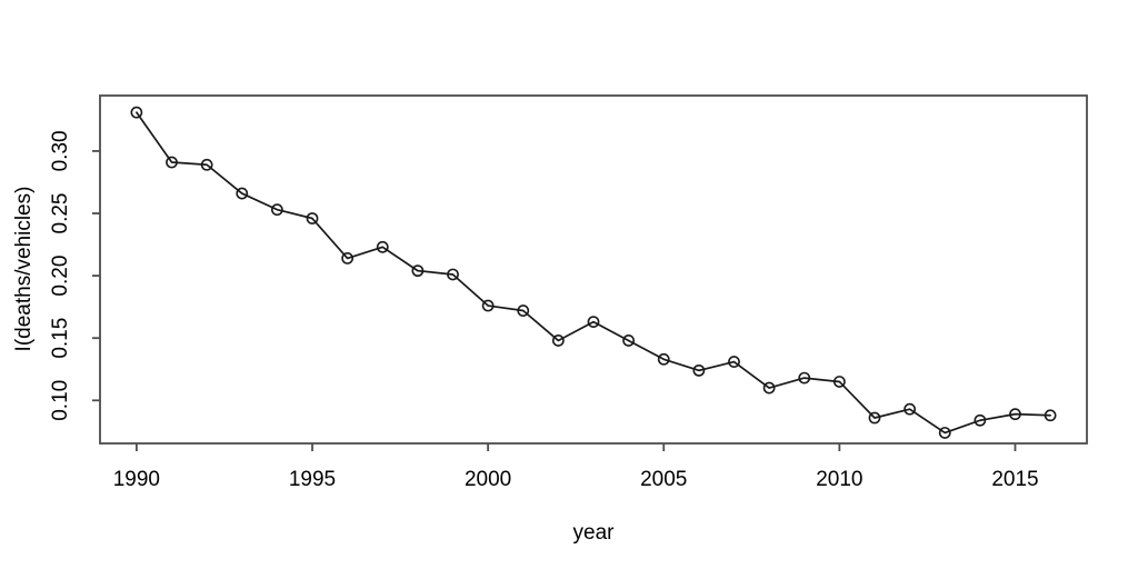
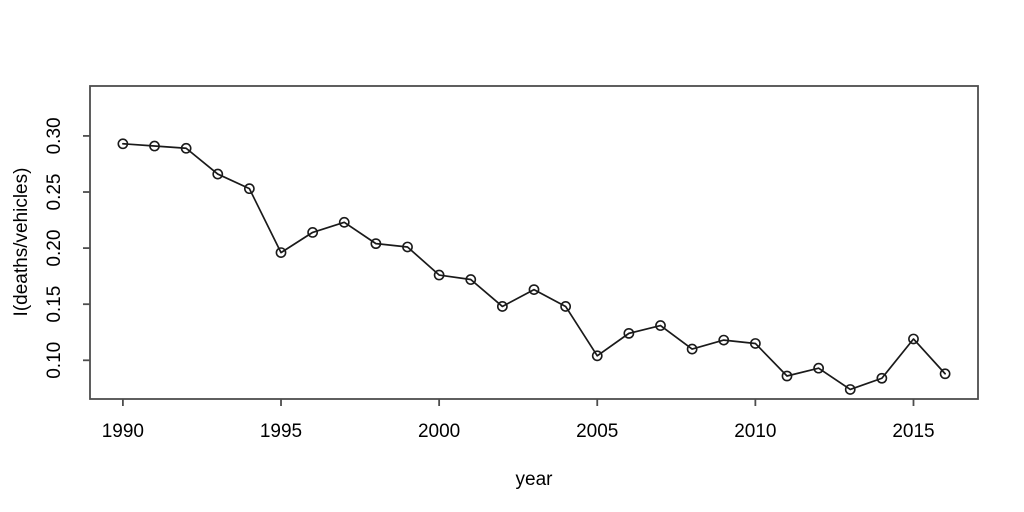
1990: 0.331 -> 0.293
1995: 0.246 -> 0.196
2005: 0.133 -> 0.104
2015: 0.089 -> 0.119
